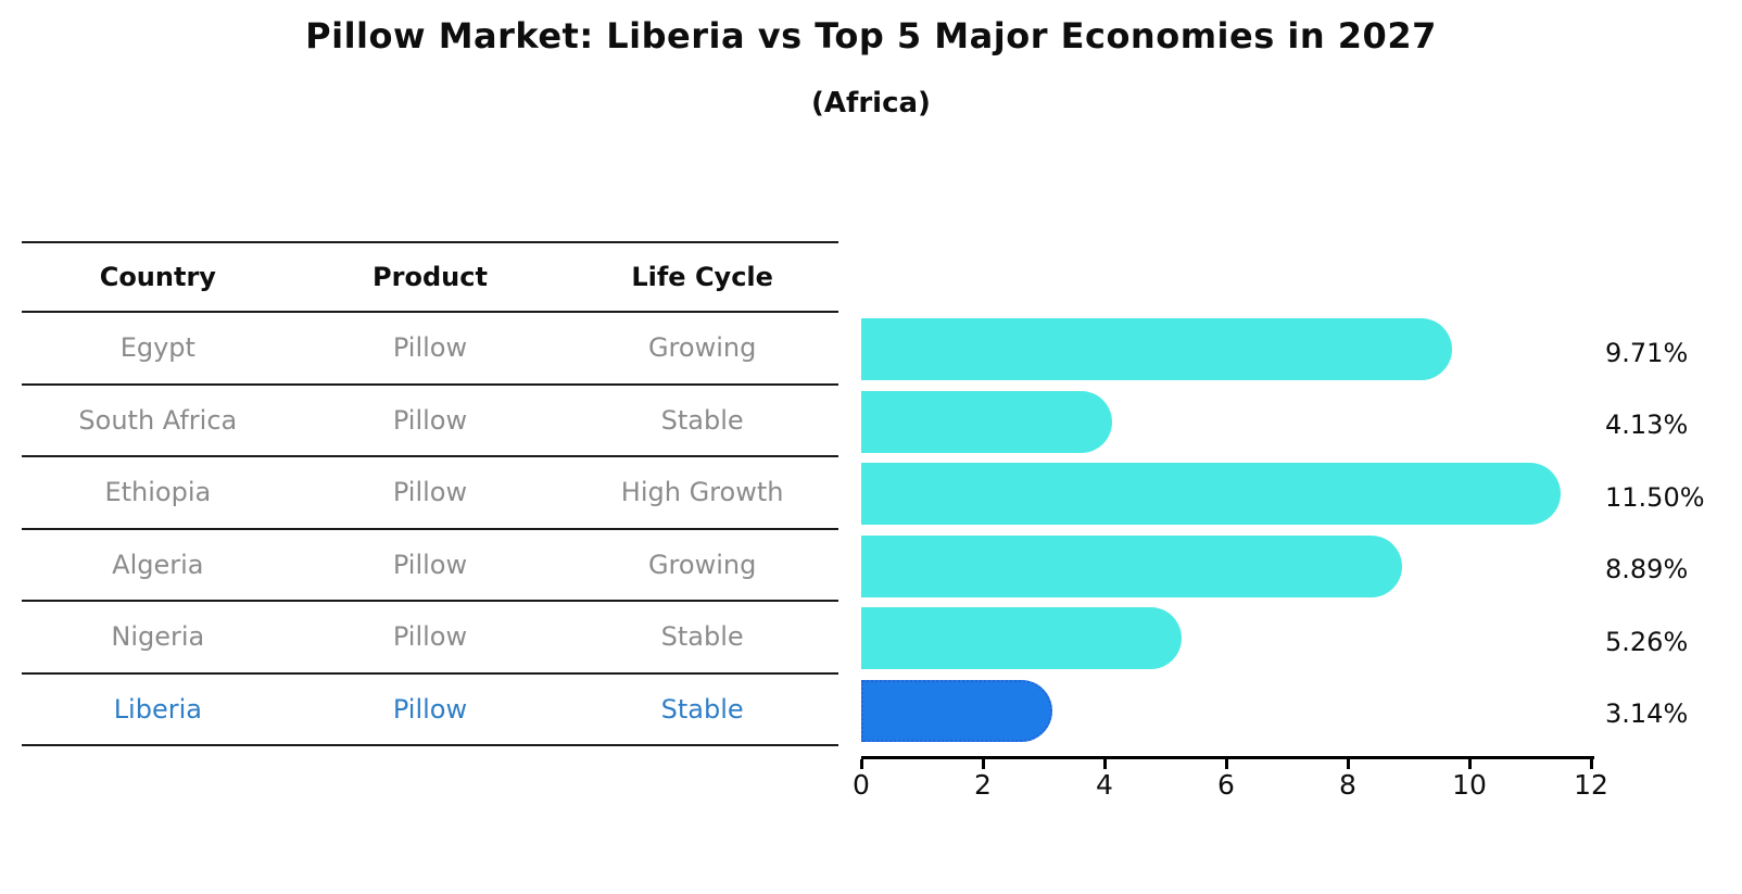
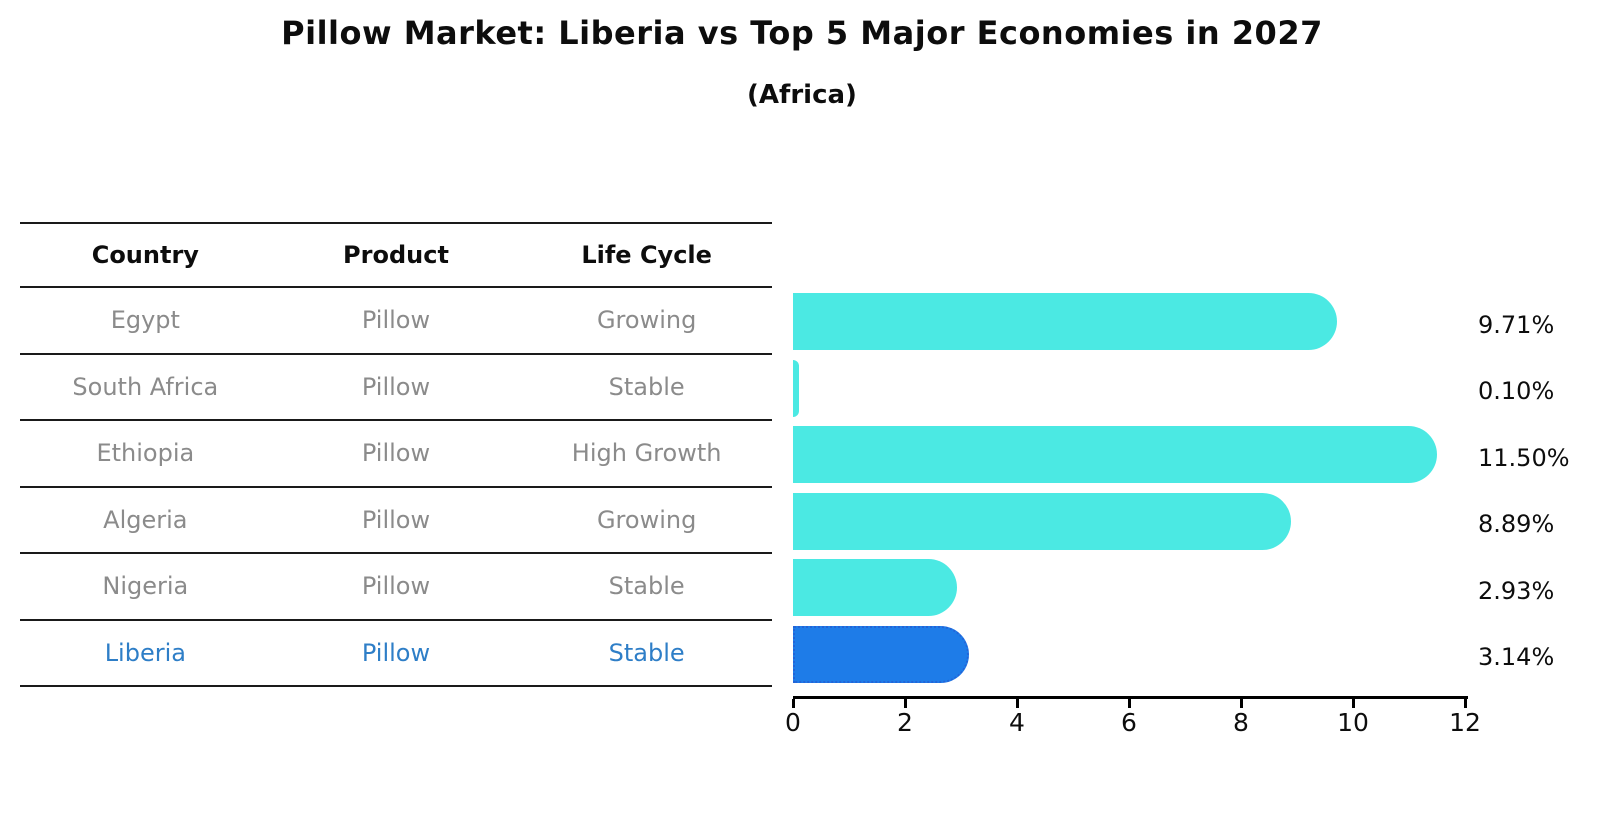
South Africa: 4.13% -> 0.10%
Nigeria: 5.26% -> 2.93%
